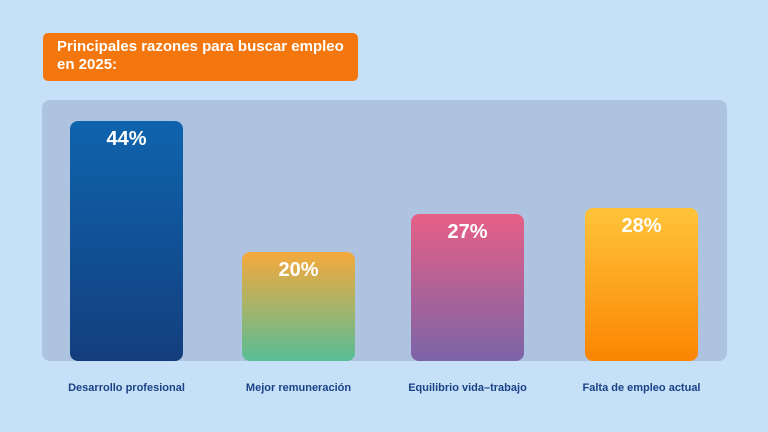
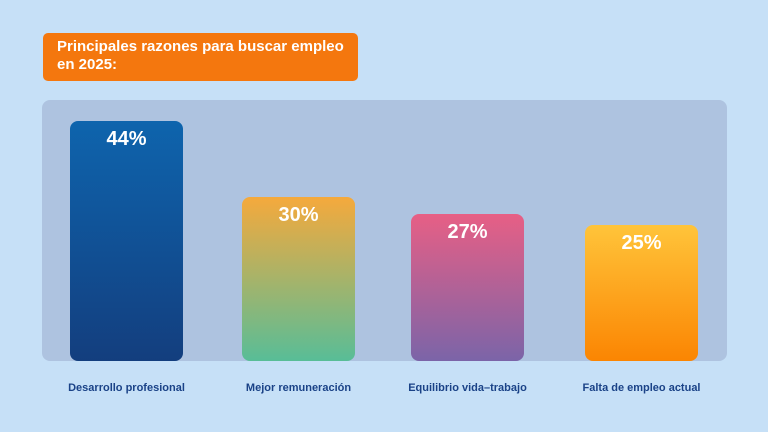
Mejor remuneración: 20% -> 30%
Falta de empleo actual: 28% -> 25%
